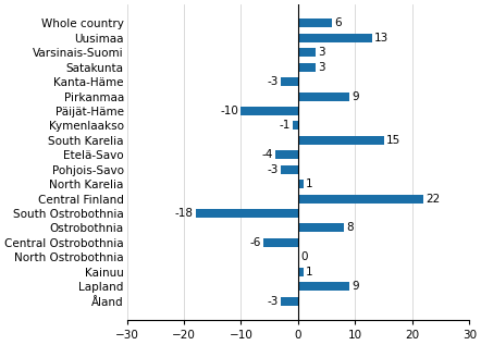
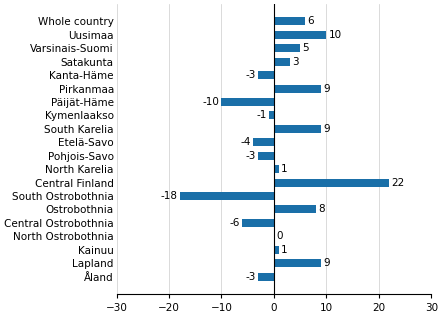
Uusimaa: 13 -> 10
Varsinais-Suomi: 3 -> 5
South Karelia: 15 -> 9
